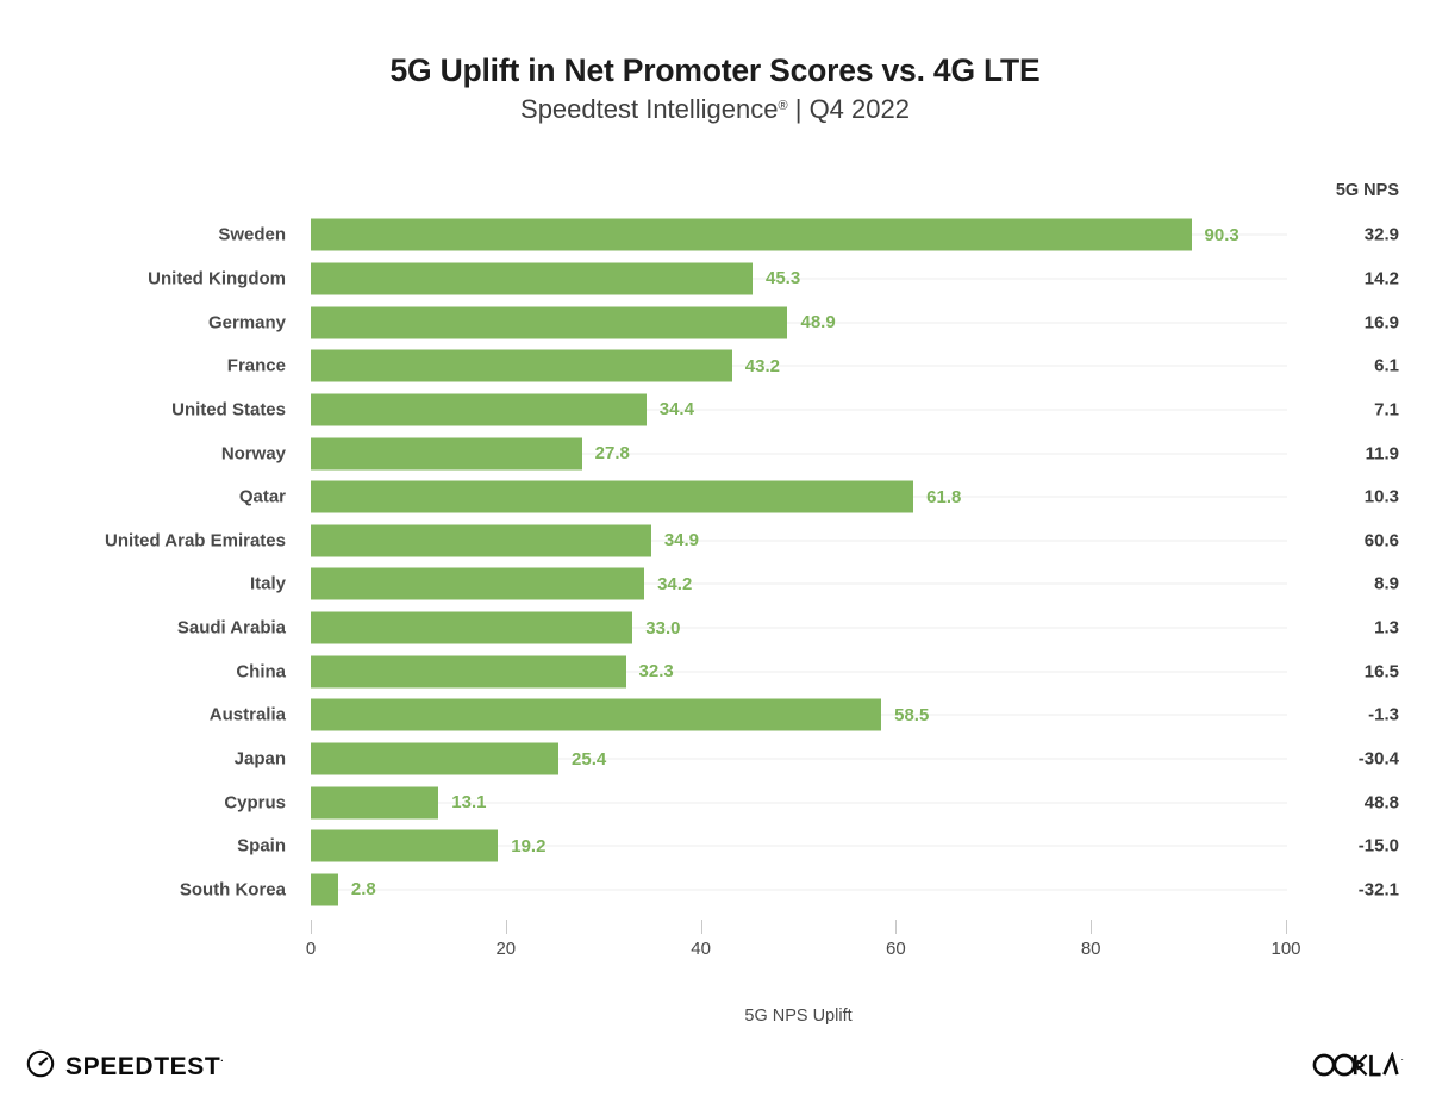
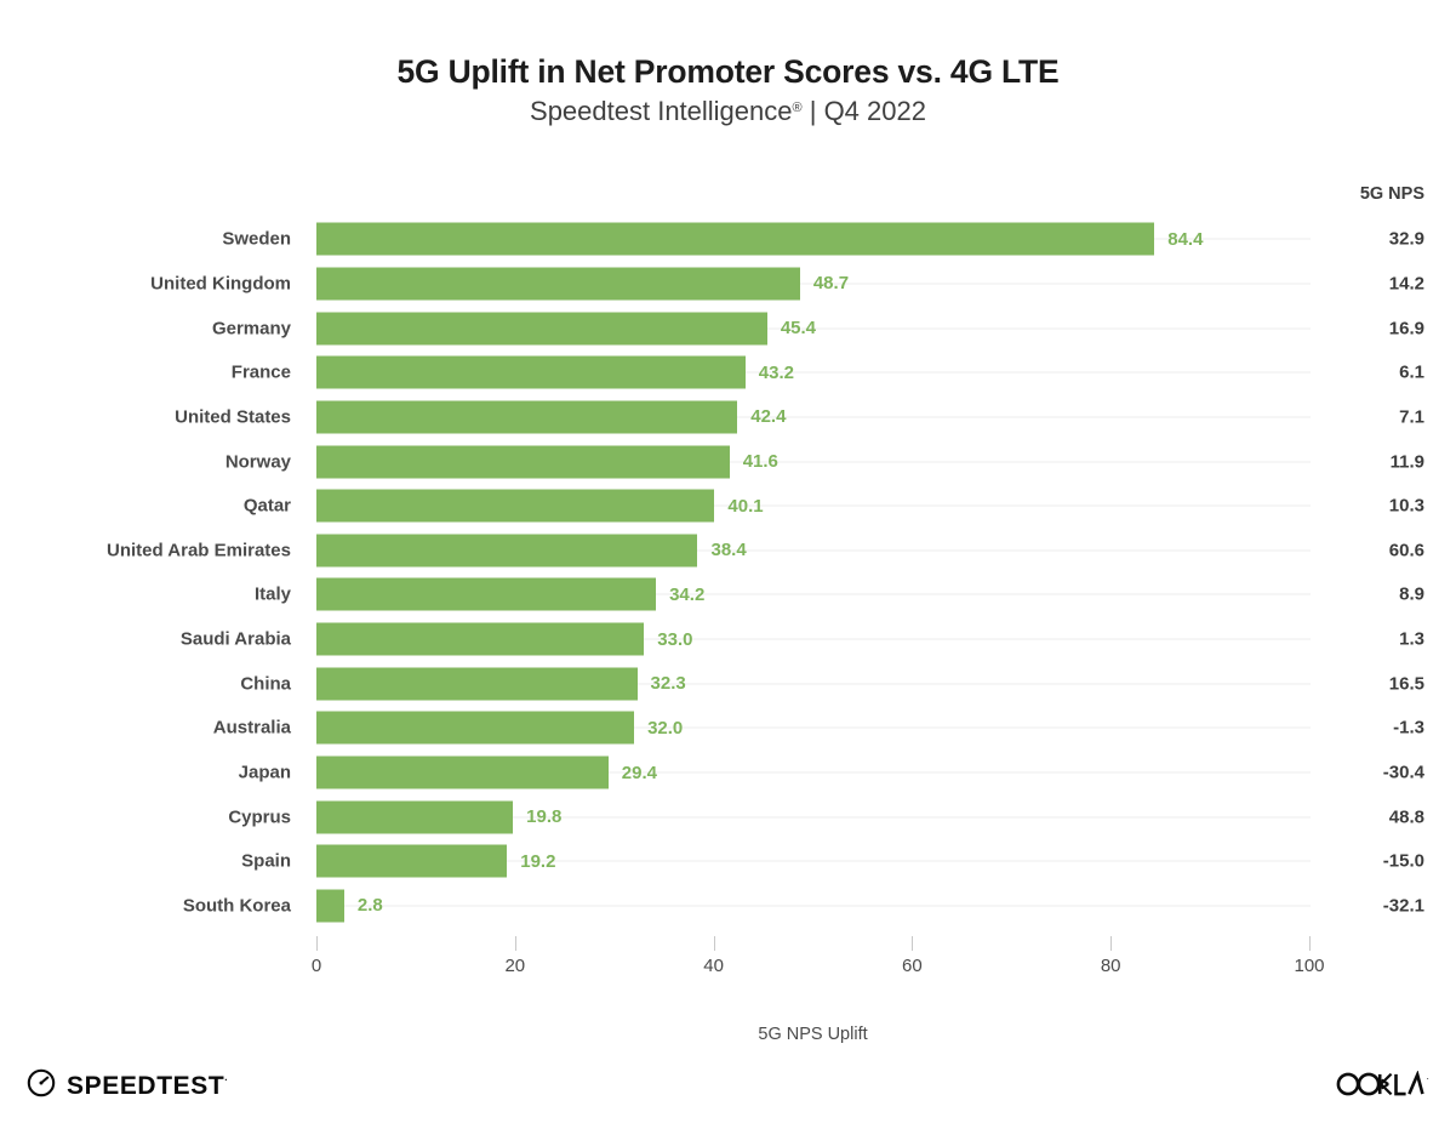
Sweden: 90.3 -> 84.4
United Kingdom: 45.3 -> 48.7
Germany: 48.9 -> 45.4
United States: 34.4 -> 42.4
Norway: 27.8 -> 41.6
Qatar: 61.8 -> 40.1
United Arab Emirates: 34.9 -> 38.4
Australia: 58.5 -> 32.0
Japan: 25.4 -> 29.4
Cyprus: 13.1 -> 19.8
